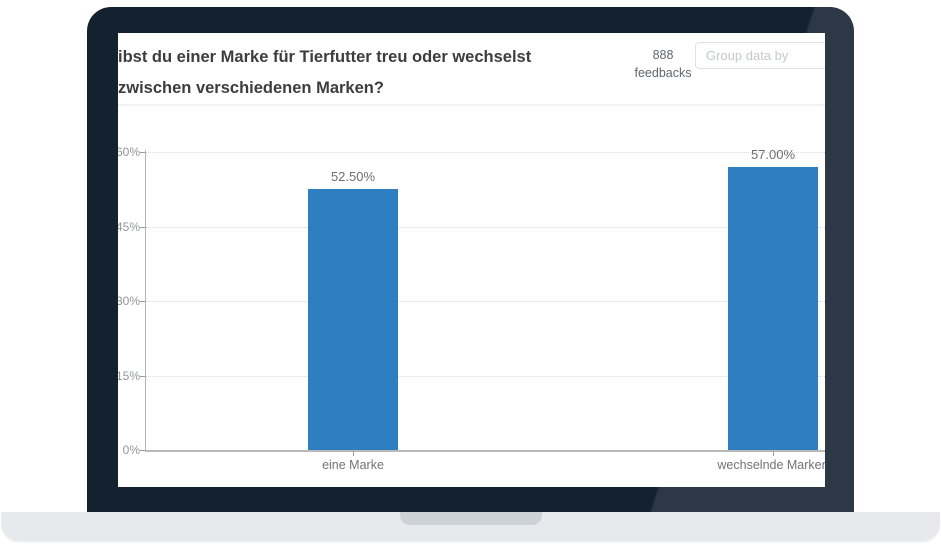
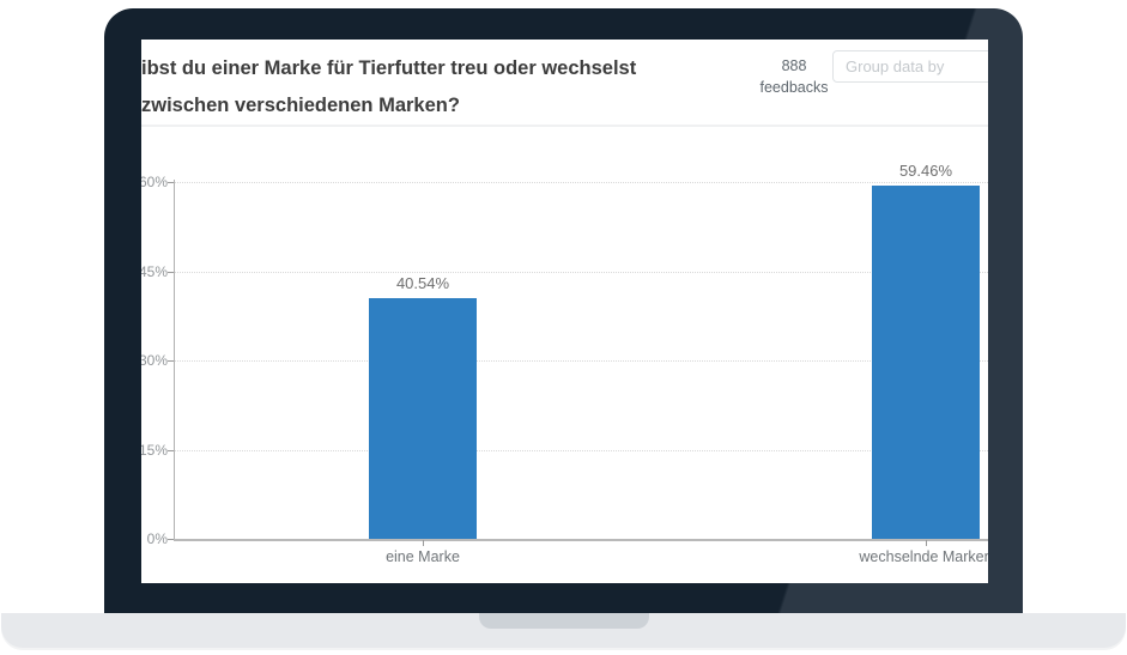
eine Marke: 52.50% -> 40.54%
wechselnde Marken: 57.00% -> 59.46%
